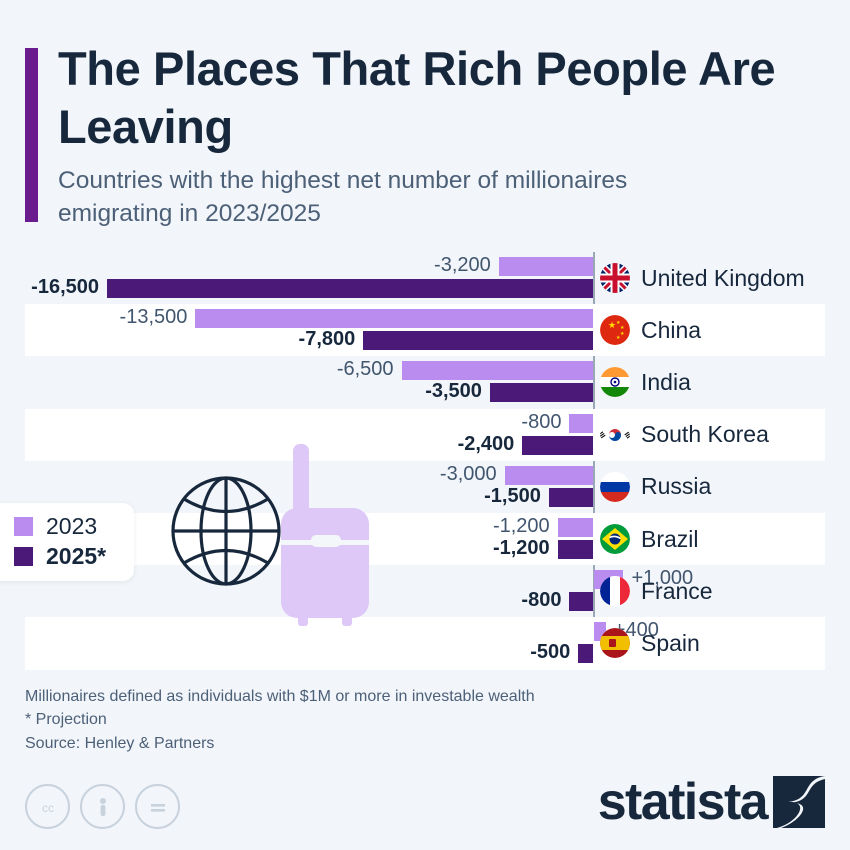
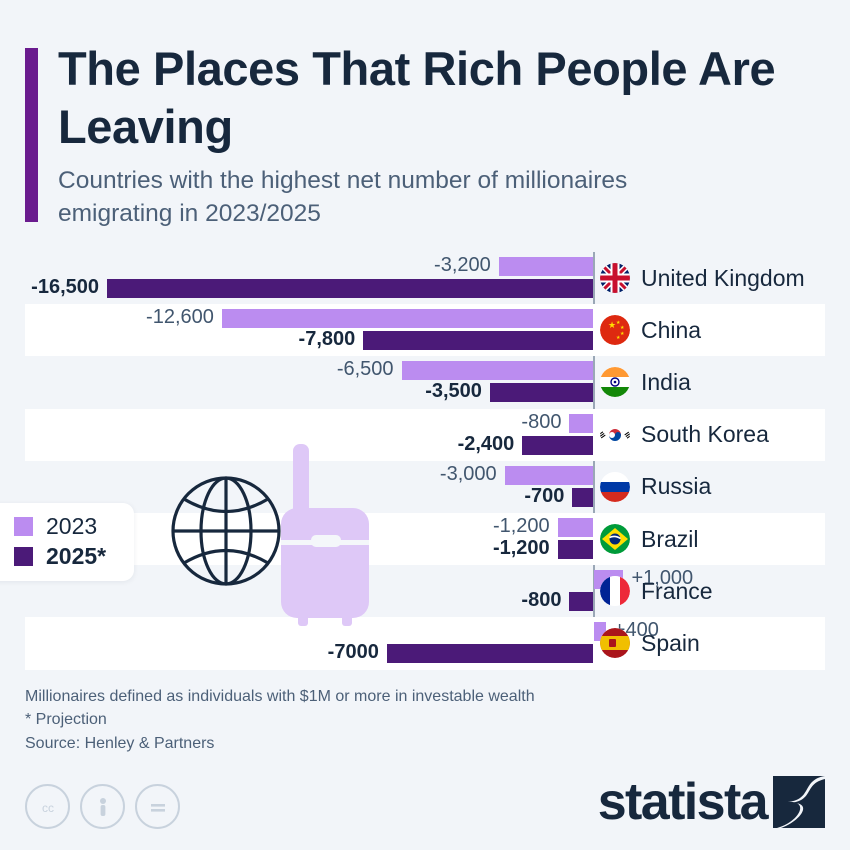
2023/China: -13,500 -> -12,600
2025*/Russia: -1,500 -> -700
2025*/Spain: -500 -> -7000
